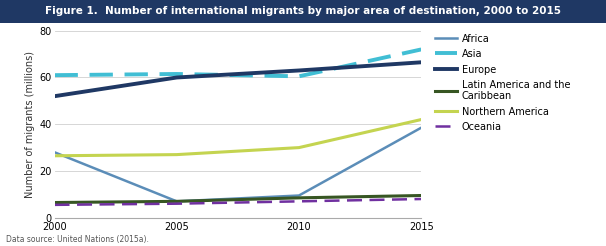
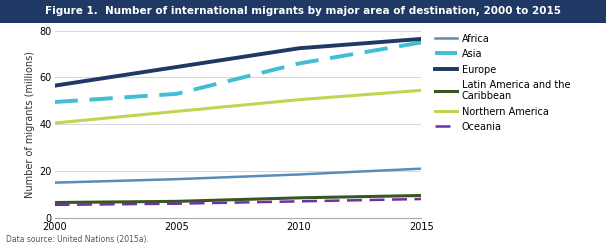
Africa/2000: 28.0 -> 15.0
Asia/2000: 61.0 -> 49.5
Europe/2000: 52.0 -> 56.5
Northern America/2000: 26.5 -> 40.5
Africa/2005: 7.0 -> 16.5
Asia/2005: 61.5 -> 53.0
Europe/2005: 60.0 -> 64.5
Northern America/2005: 27.0 -> 45.5
Africa/2010: 9.5 -> 18.5
Asia/2010: 60.5 -> 66.0
Europe/2010: 63.0 -> 72.5
Northern America/2010: 30.0 -> 50.5
Africa/2015: 38.5 -> 21.0
Asia/2015: 72.0 -> 75.0
Europe/2015: 66.5 -> 76.5
Northern America/2015: 42.0 -> 54.5
